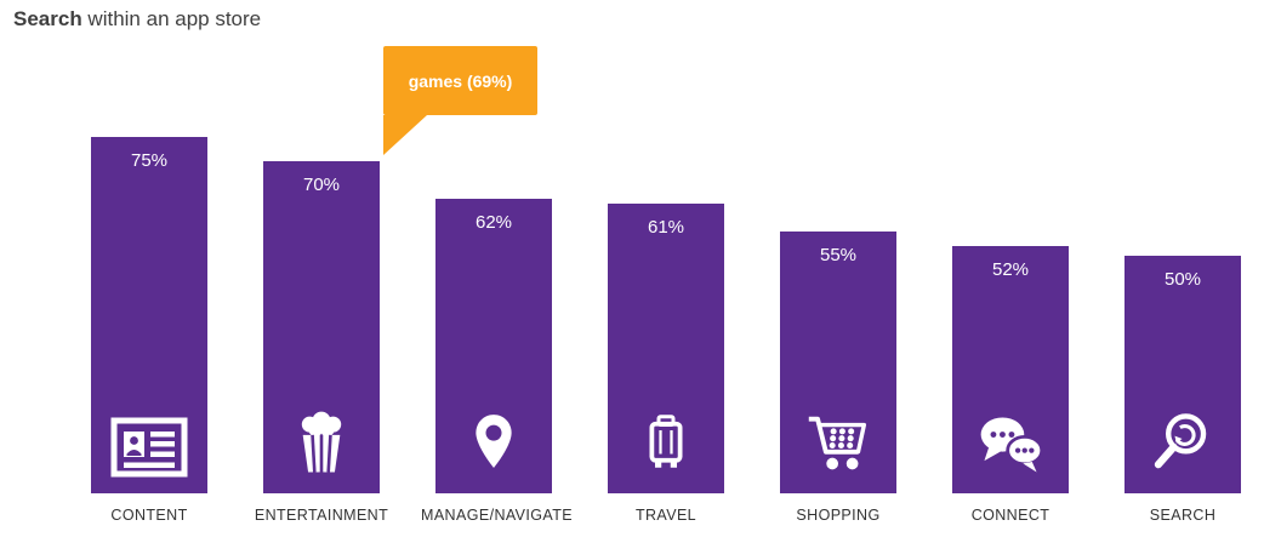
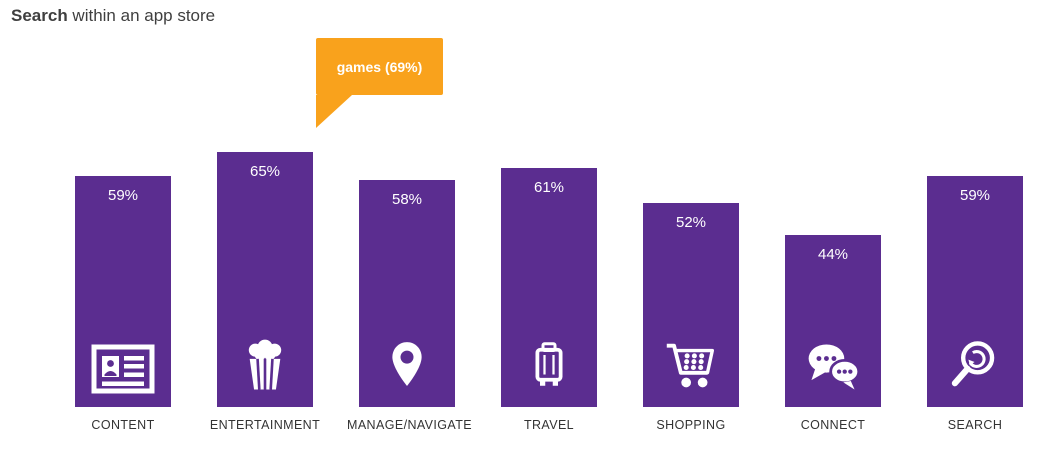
CONTENT: 75% -> 59%
ENTERTAINMENT: 70% -> 65%
MANAGE/NAVIGATE: 62% -> 58%
SHOPPING: 55% -> 52%
CONNECT: 52% -> 44%
SEARCH: 50% -> 59%
